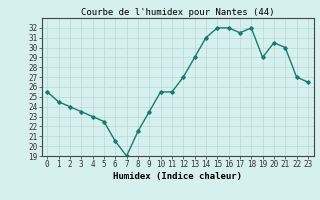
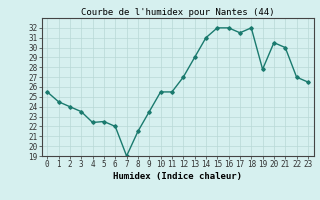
4: 23.0 -> 22.4
6: 20.5 -> 22.0
19: 29.0 -> 27.8
